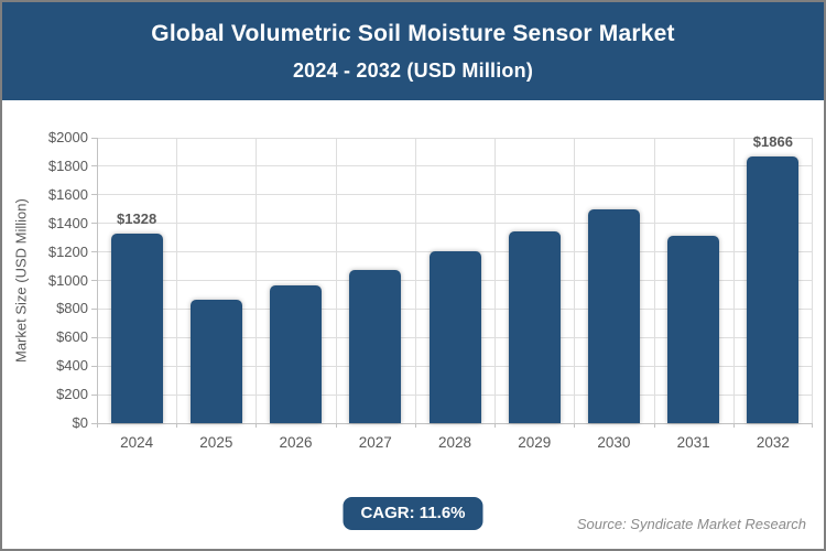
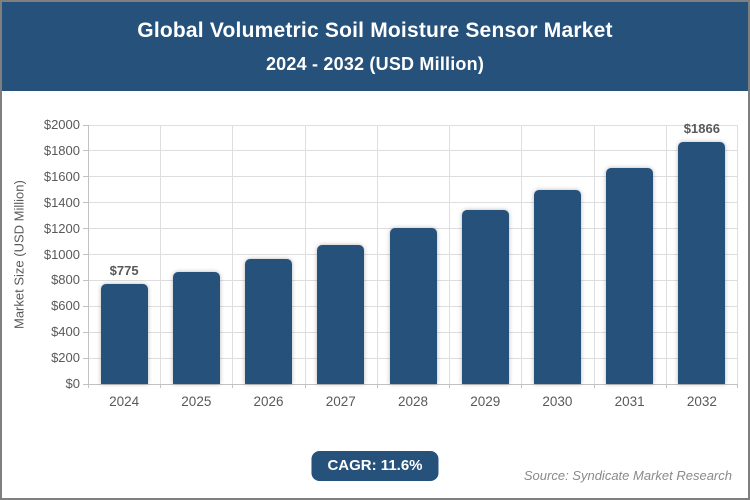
2024: $1328 -> $775
2031: $1310 -> $1670
